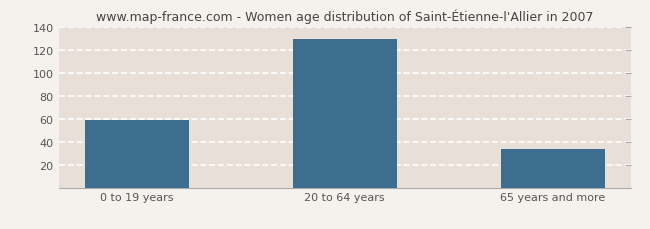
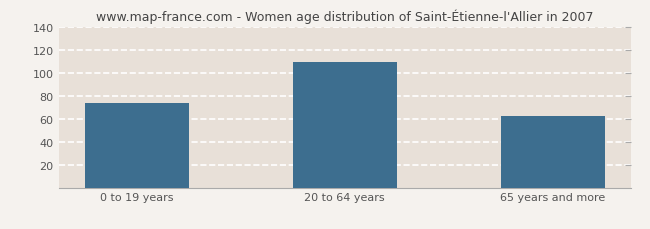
0 to 19 years: 59 -> 74
20 to 64 years: 129 -> 109
65 years and more: 34 -> 62
